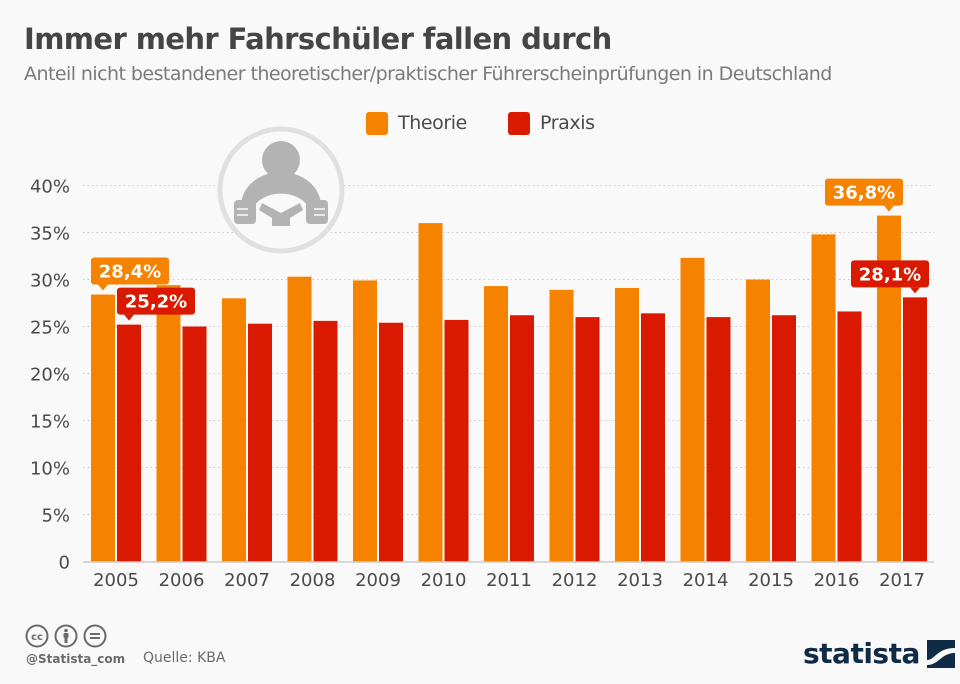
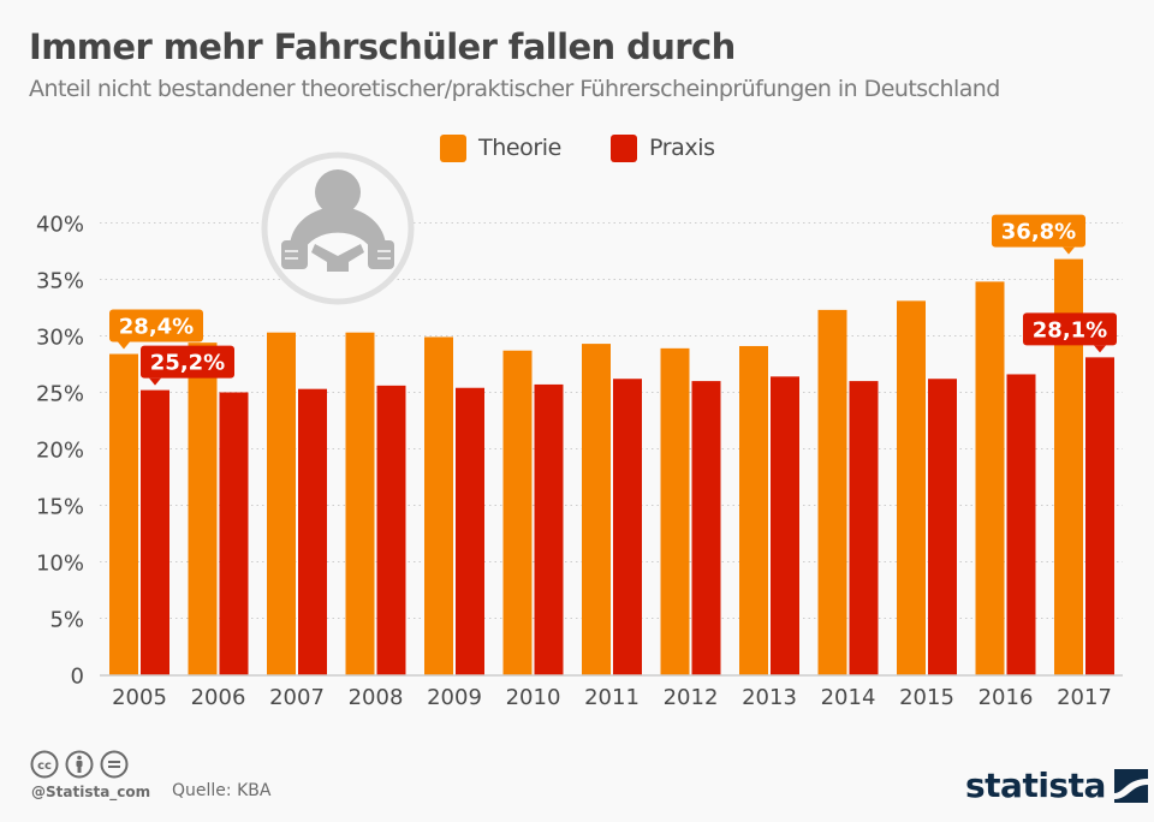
Theorie/2007: 28% -> 30%
Theorie/2010: 36% -> 29%
Theorie/2015: 30% -> 33%
